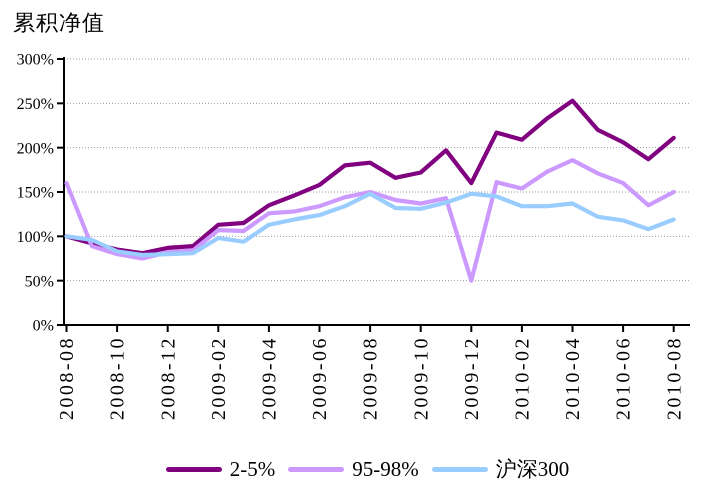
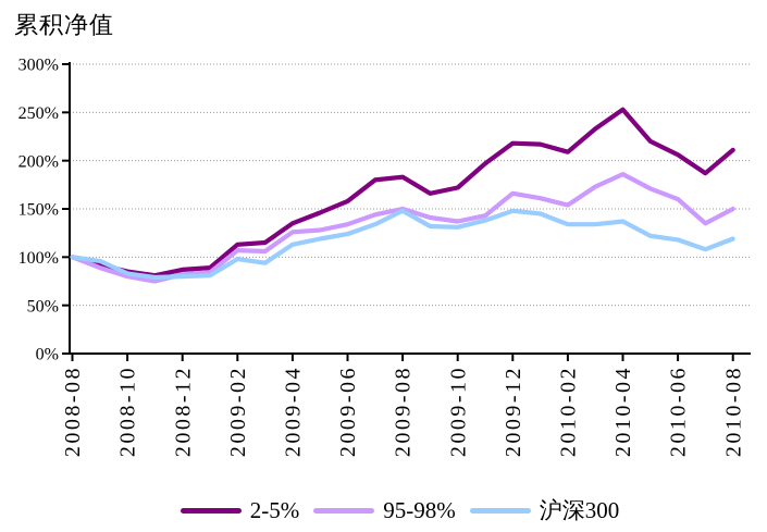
95-98%/2008-08: 160% -> 100%
2-5%/2009-12: 160% -> 220%
95-98%/2009-12: 50% -> 170%
